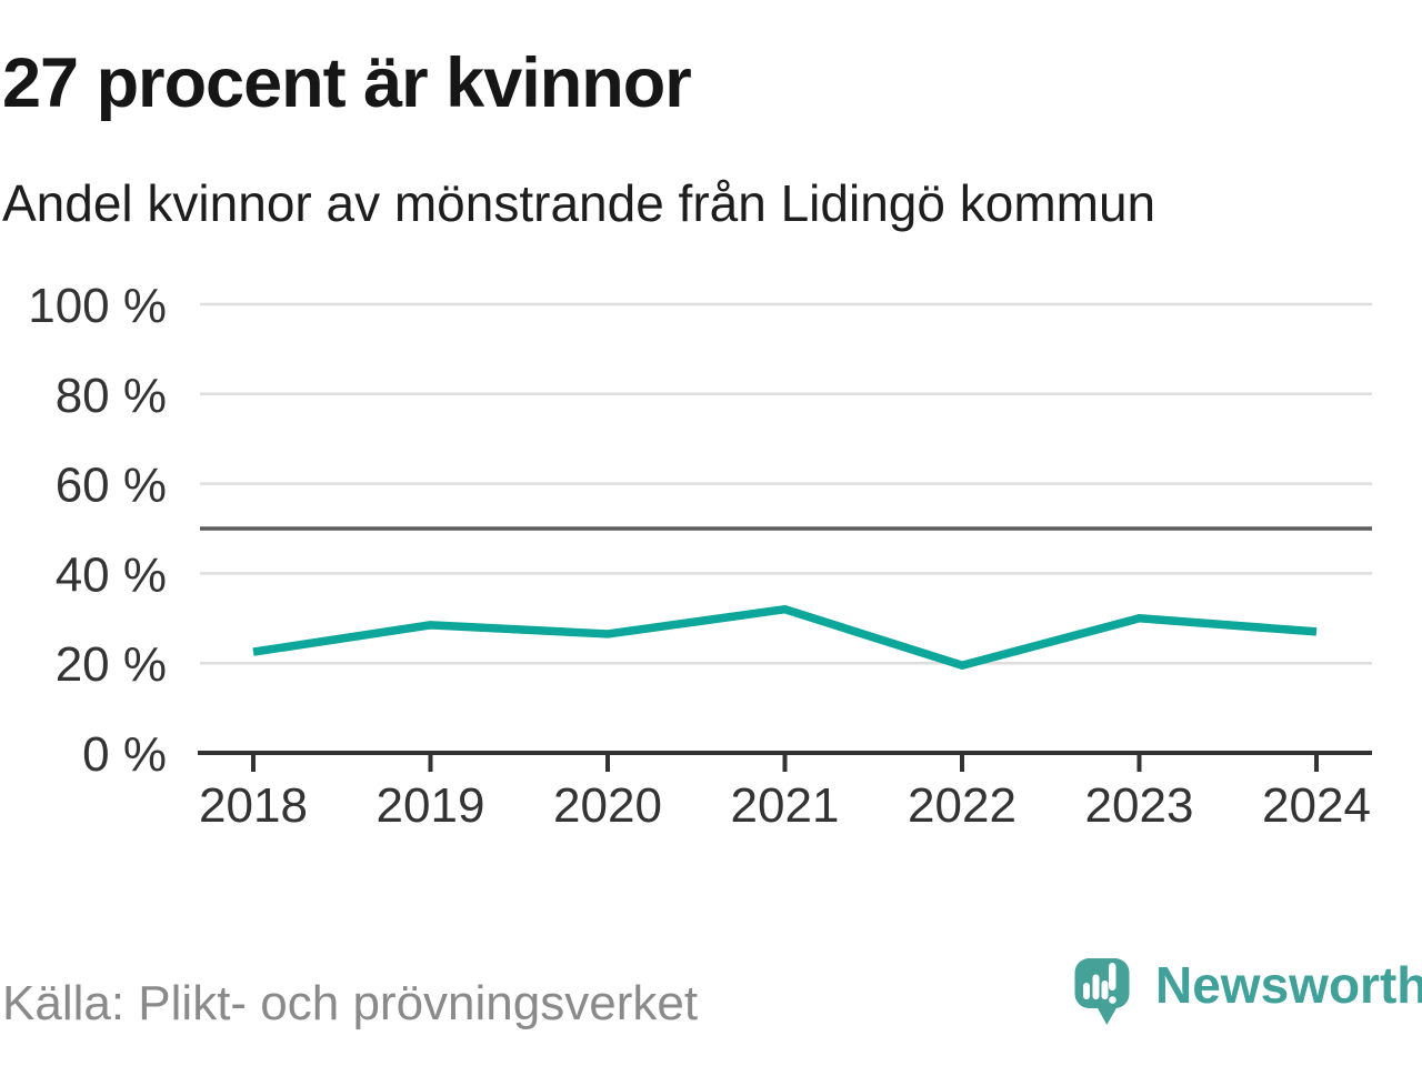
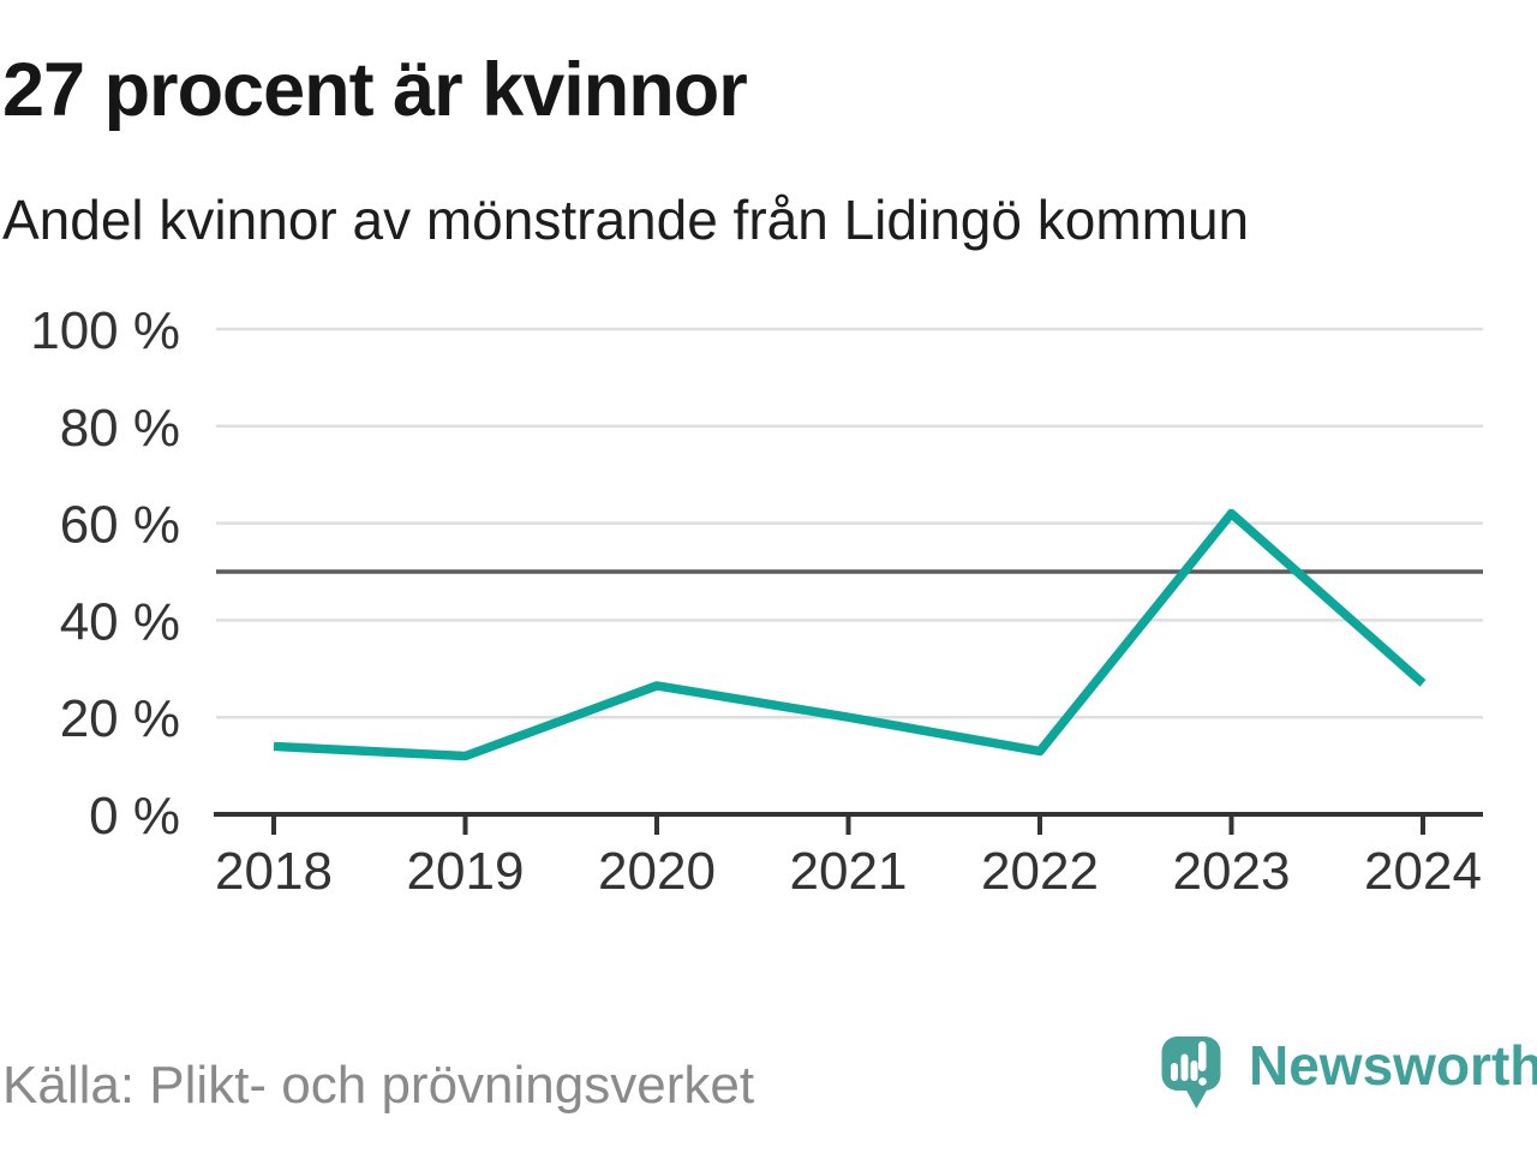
2018: 22% -> 14%
2019: 28% -> 12%
2021: 32% -> 20%
2022: 20% -> 13%
2023: 30% -> 62%
